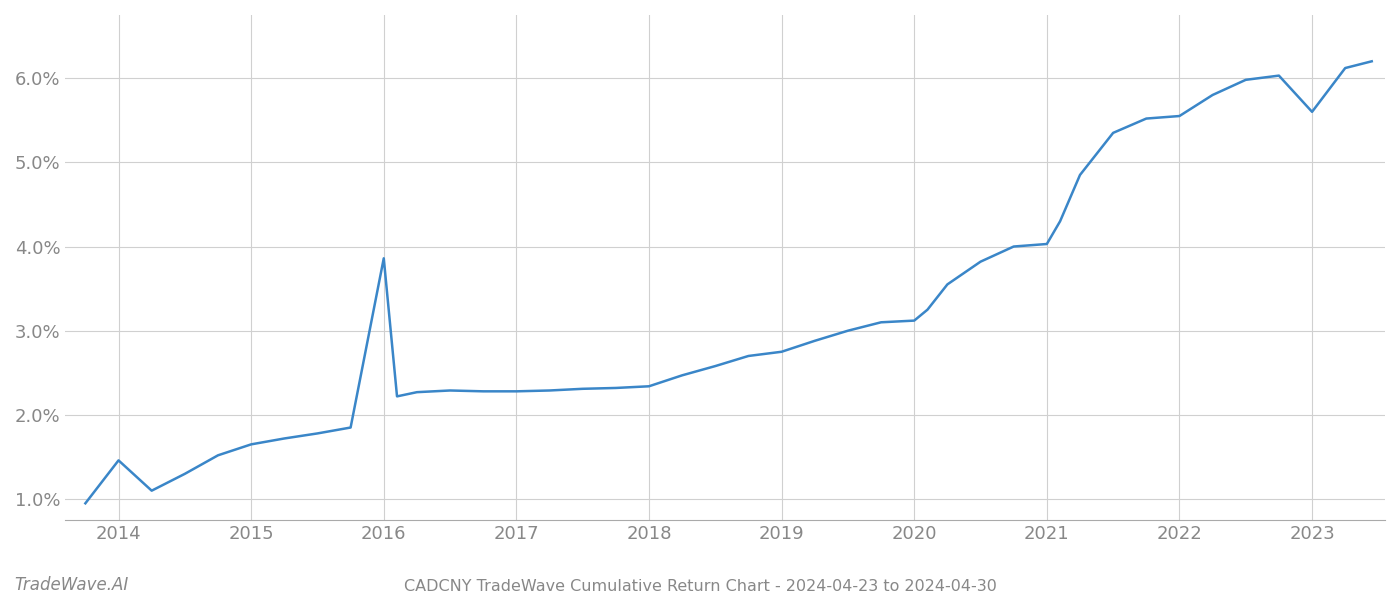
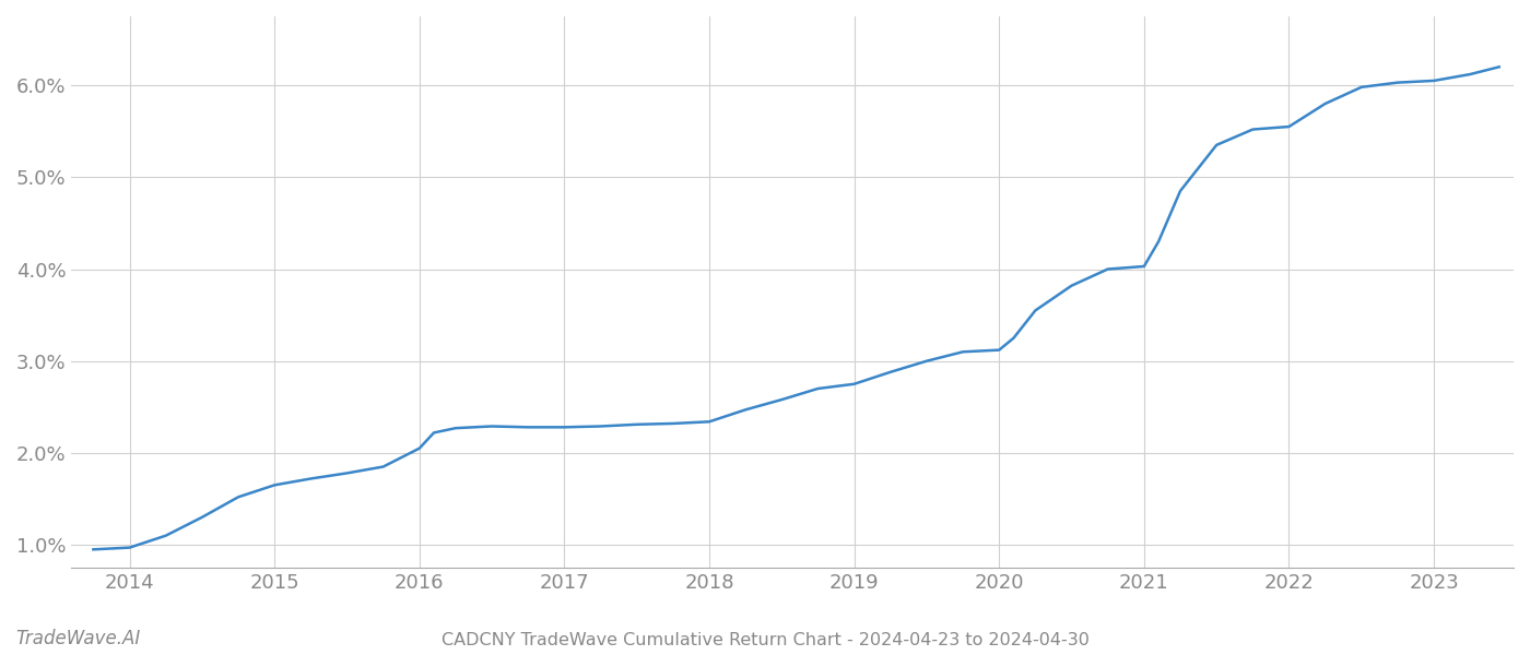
2014: 1.46% -> 0.97%
2016: 3.86% -> 2.05%
2023: 5.60% -> 6.05%
